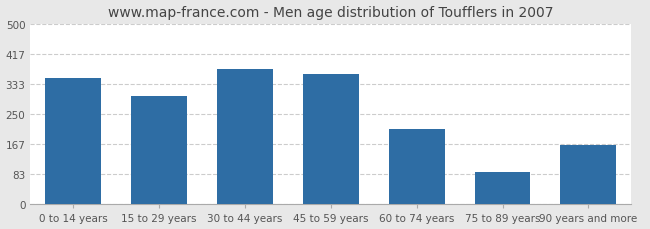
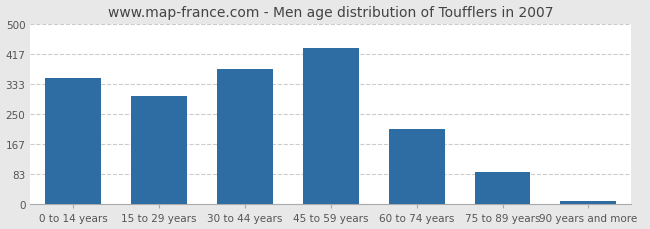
45 to 59 years: 360 -> 432
90 years and more: 165 -> 10
